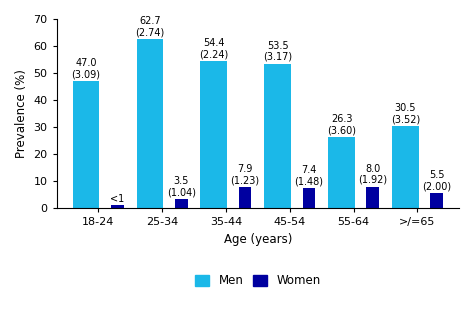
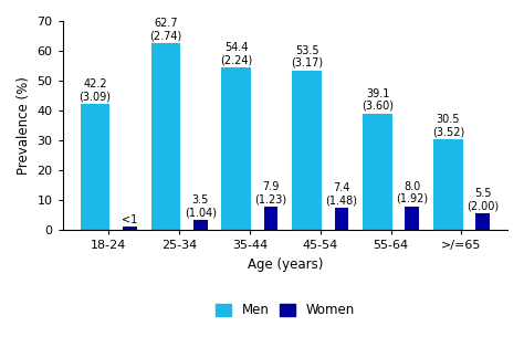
Men/18-24: 47.0 -> 42.2
Men/55-64: 26.3 -> 39.1
